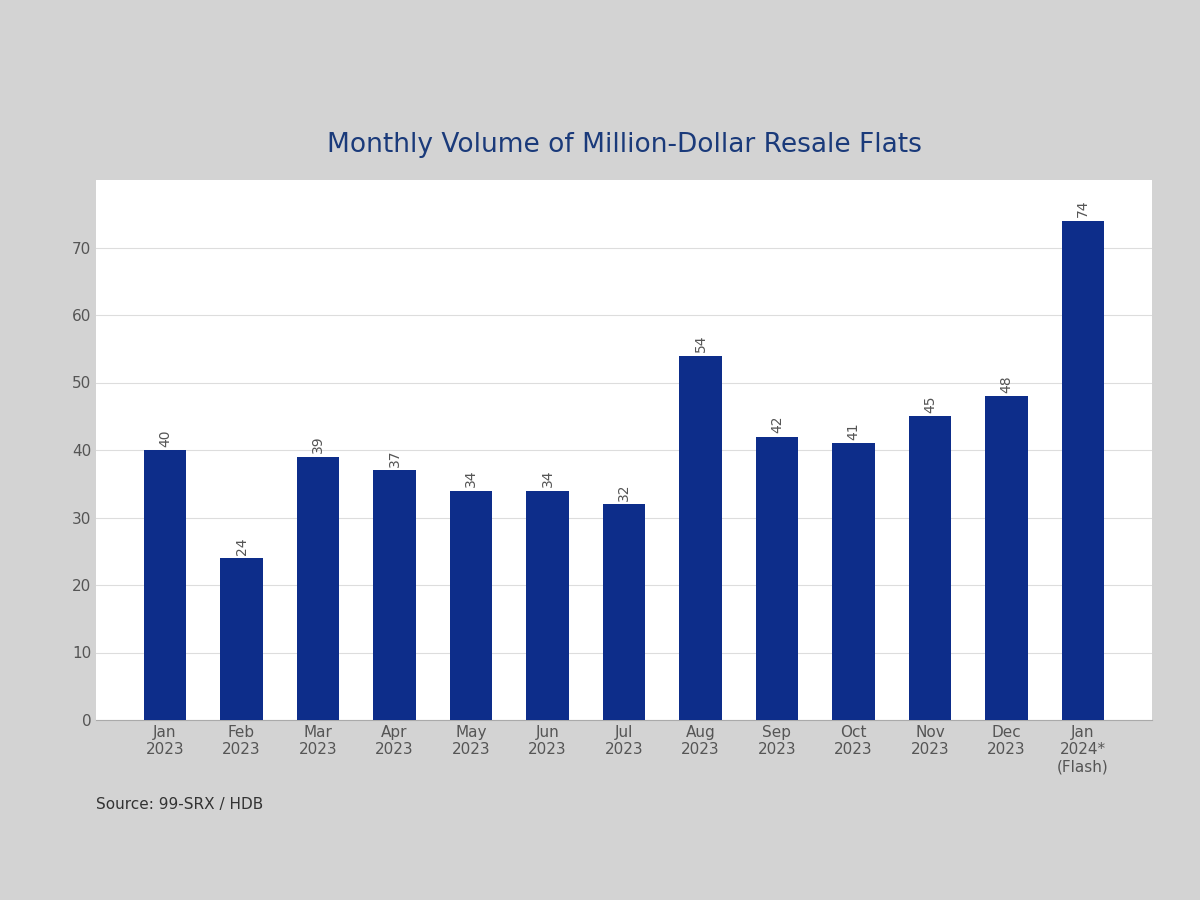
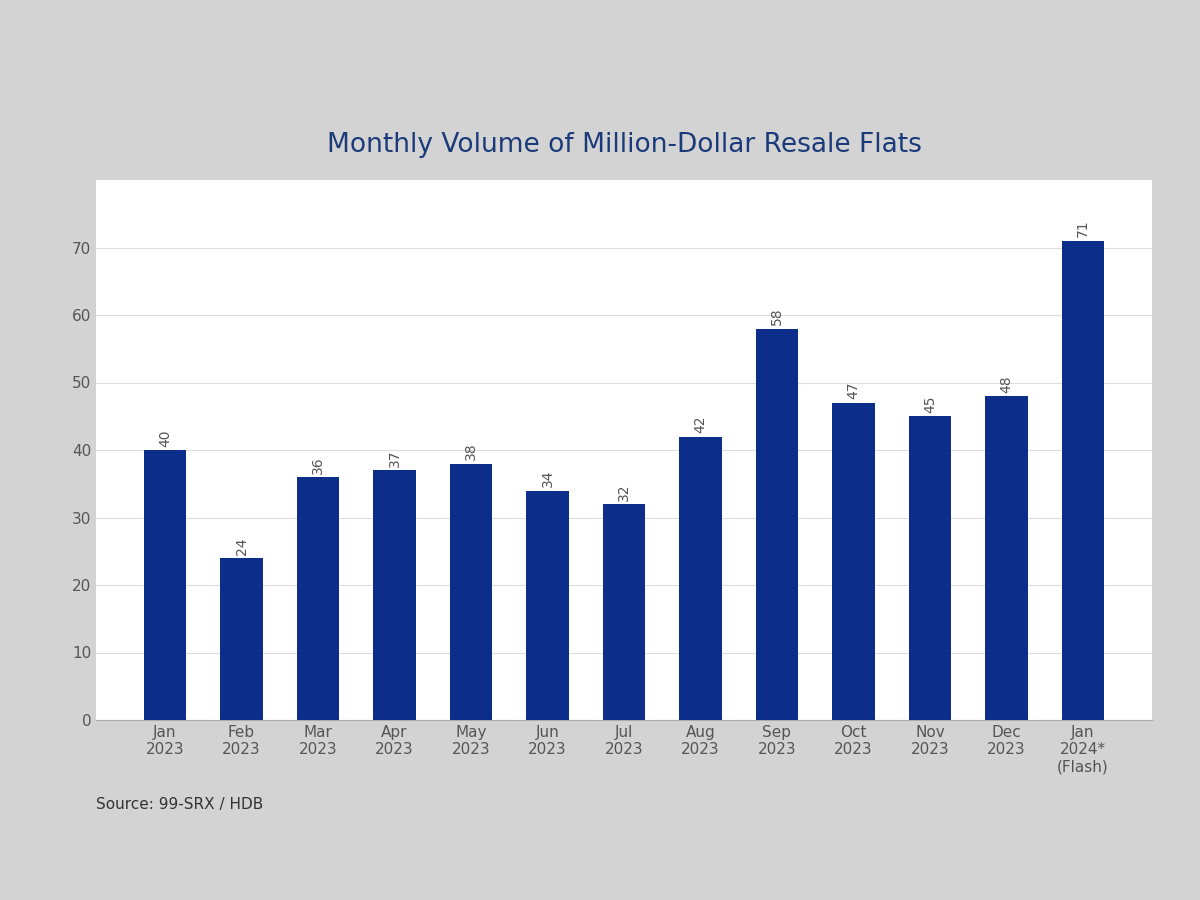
Mar 2023: 39 -> 36
May 2023: 34 -> 38
Aug 2023: 54 -> 42
Sep 2023: 42 -> 58
Oct 2023: 41 -> 47
Jan 2024* (Flash): 74 -> 71
